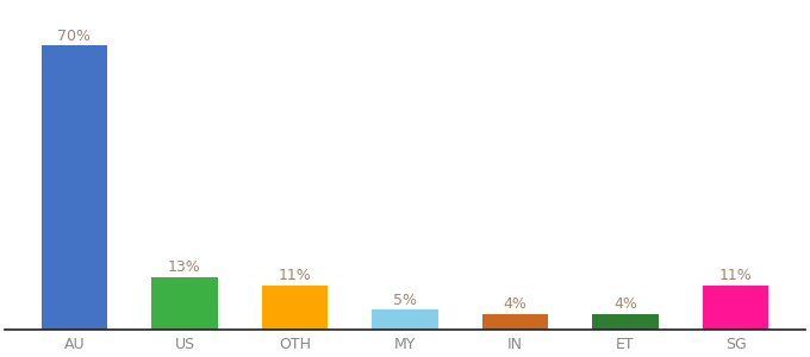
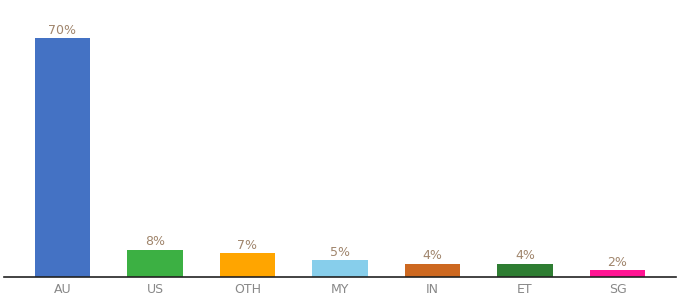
US: 13% -> 8%
OTH: 11% -> 7%
SG: 11% -> 2%
